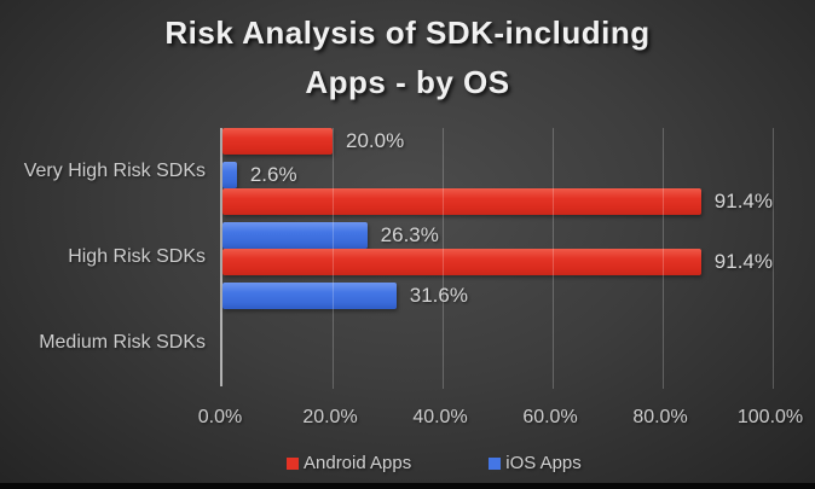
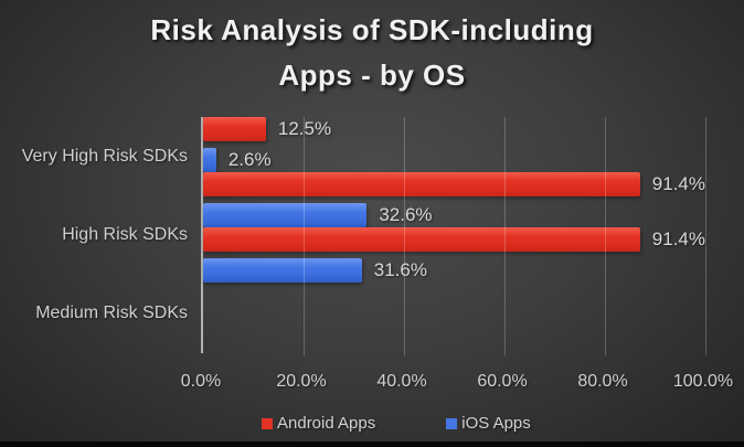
Android Apps/Very High Risk SDKs: 20.0% -> 12.5%
iOS Apps/High Risk SDKs: 26.3% -> 32.6%
